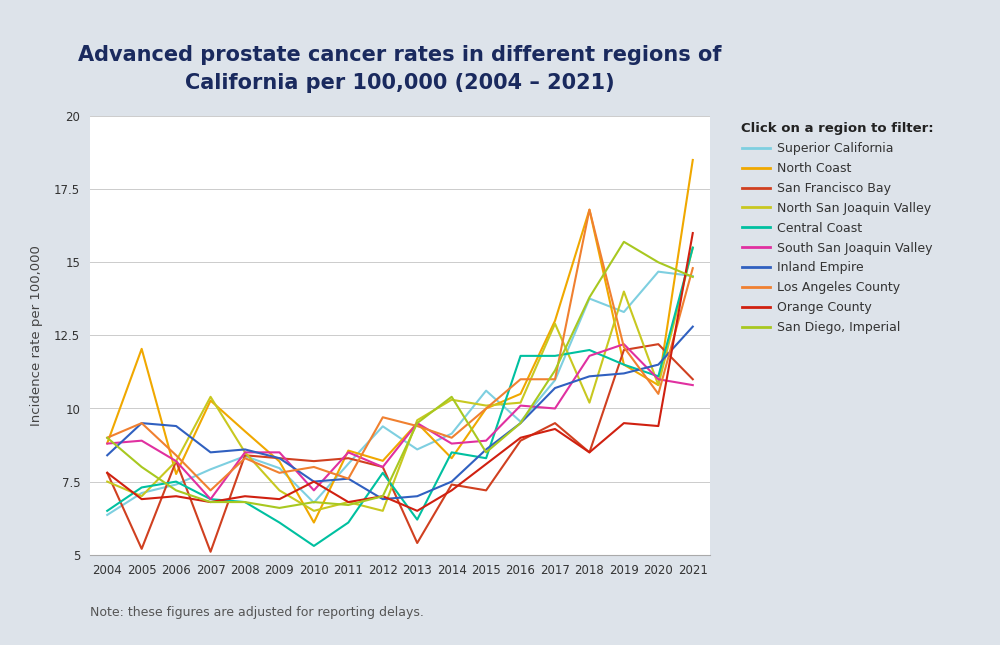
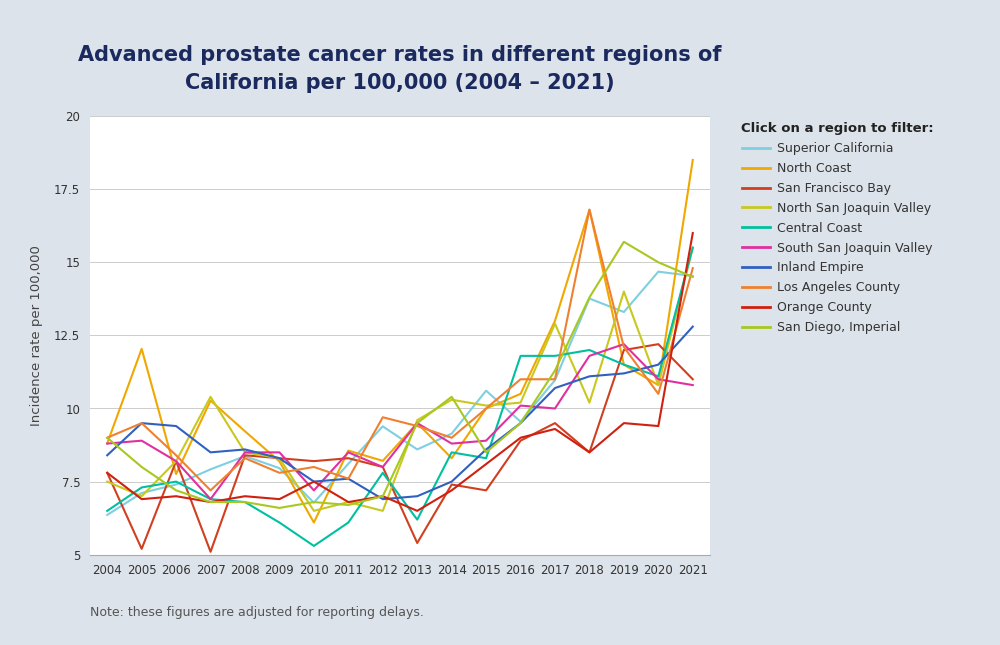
North San Joaquin Valley/2009: 7.2 -> 8.3
